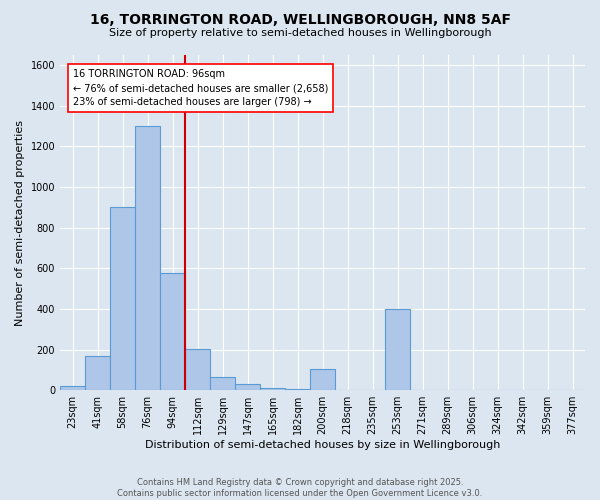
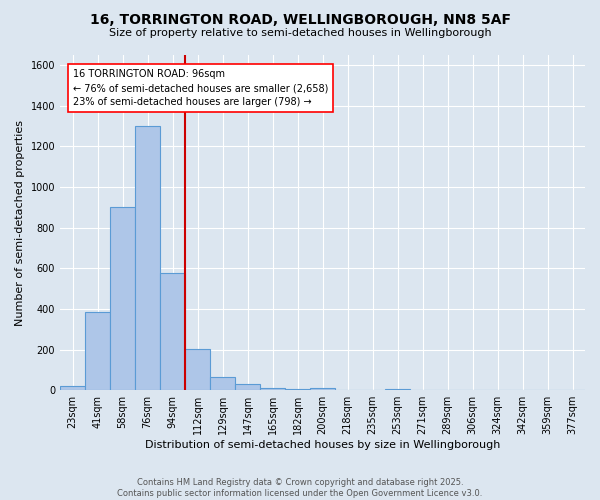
41sqm: 170 -> 385
200sqm: 105 -> 12
253sqm: 400 -> 8
